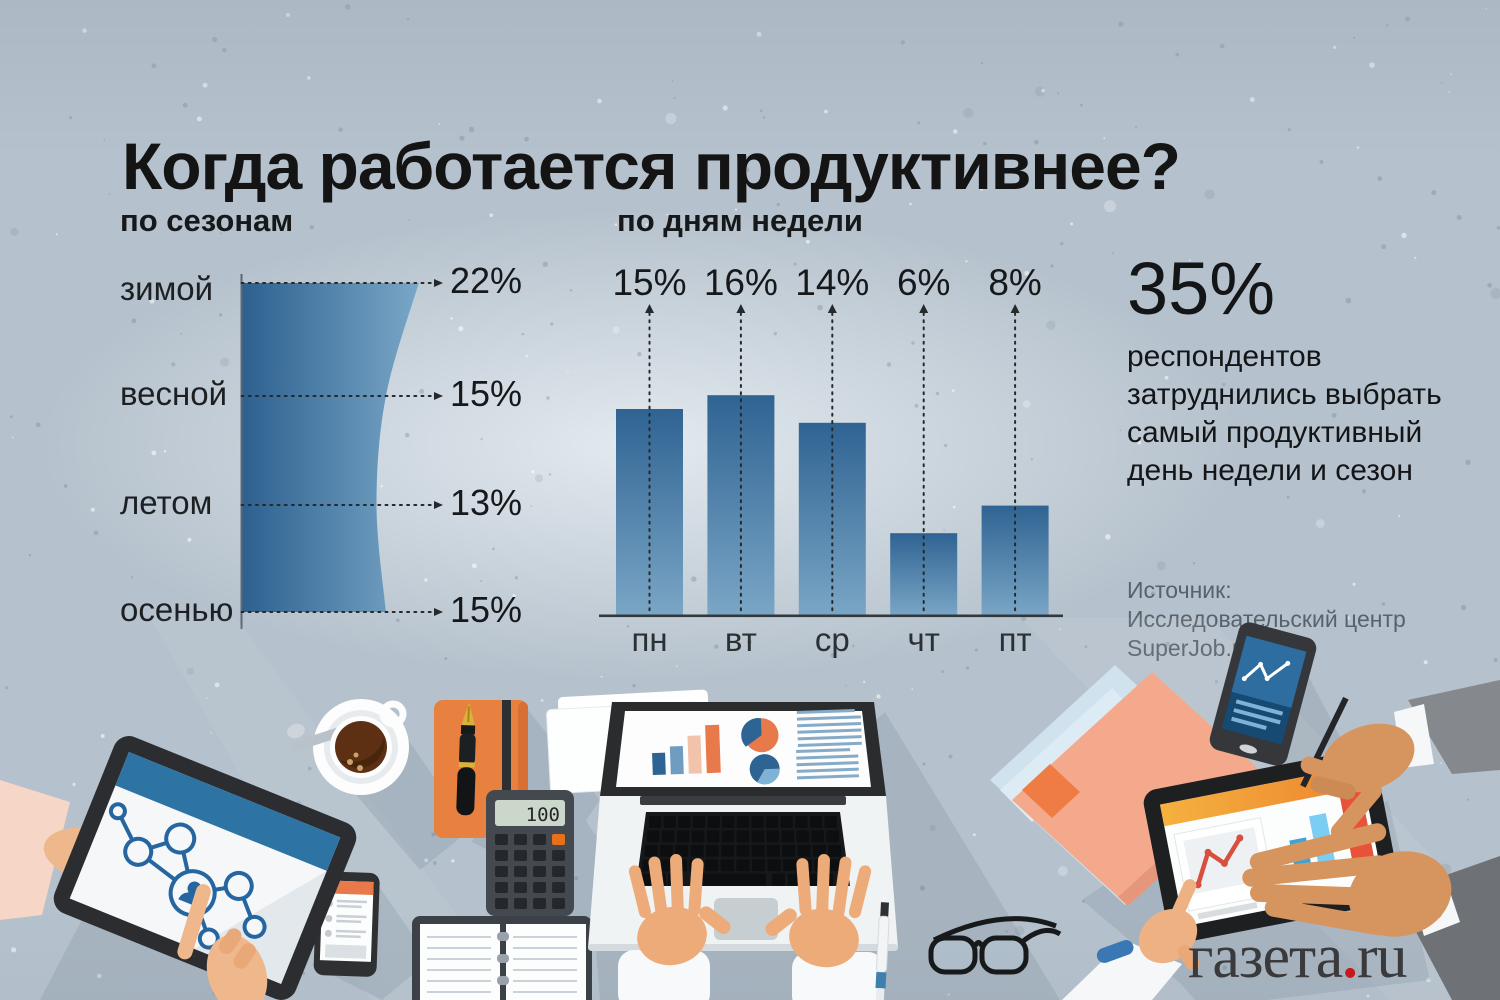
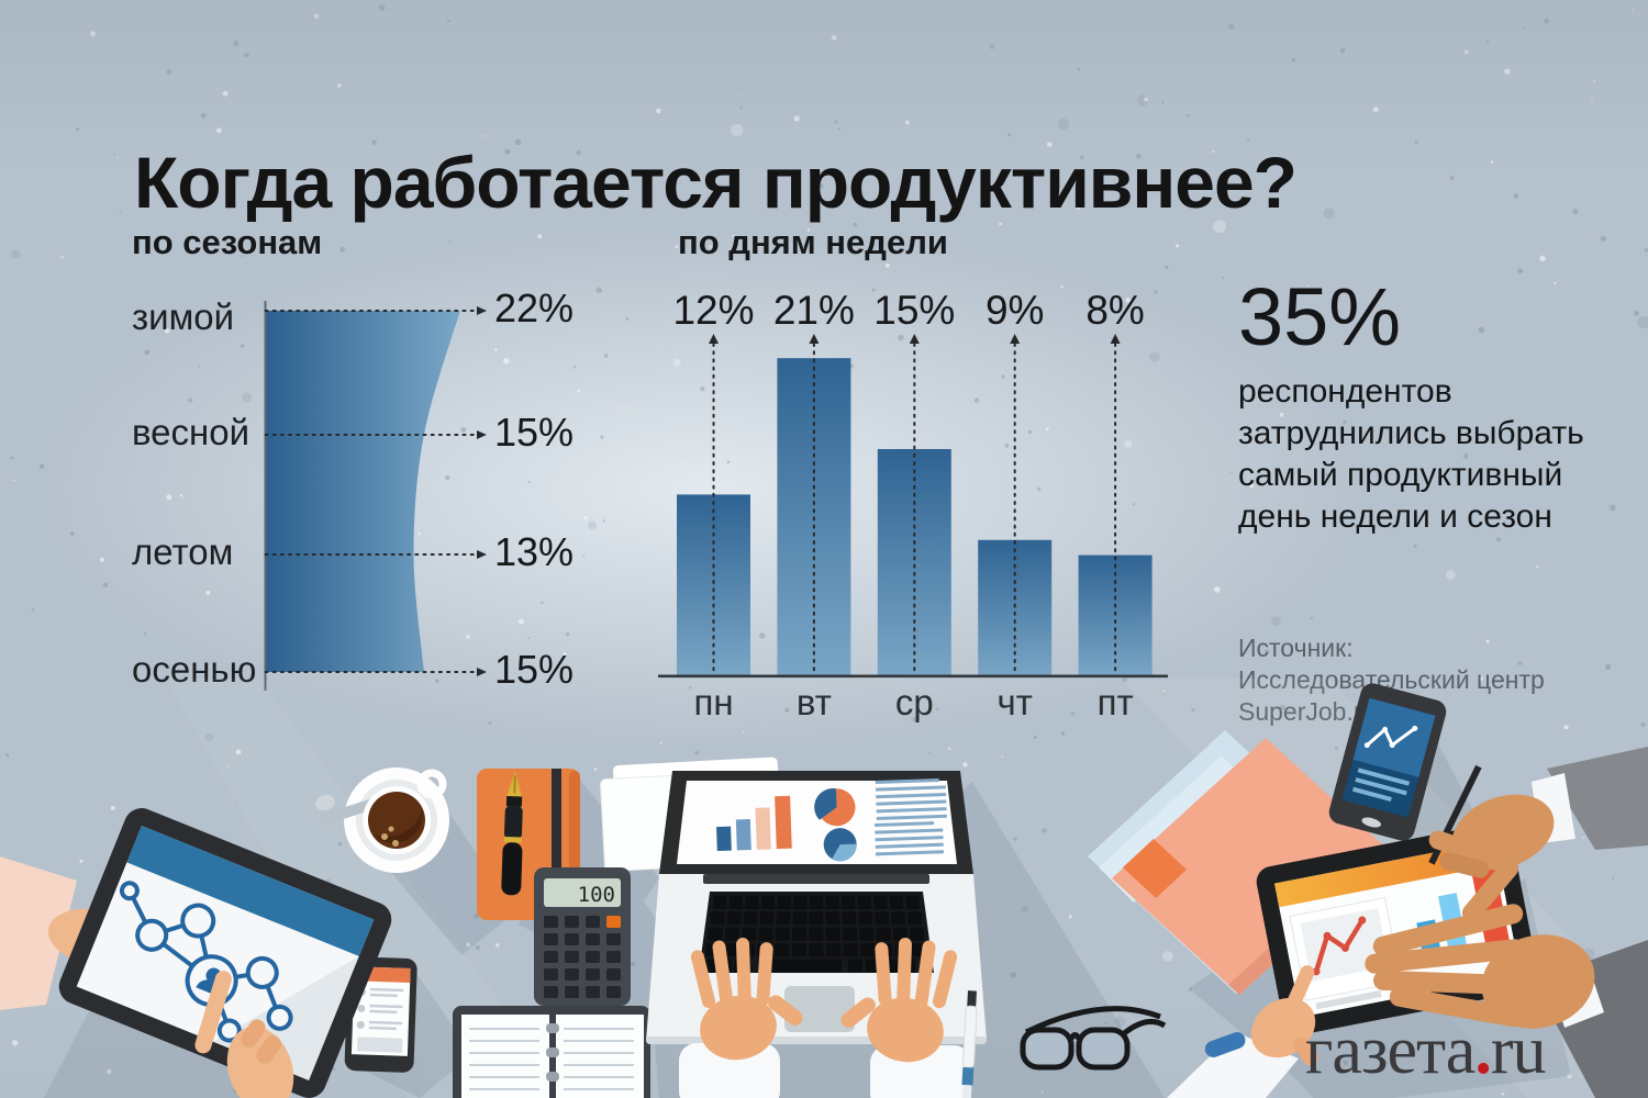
по дням недели/пн: 15% -> 12%
по дням недели/вт: 16% -> 21%
по дням недели/ср: 14% -> 15%
по дням недели/чт: 6% -> 9%
